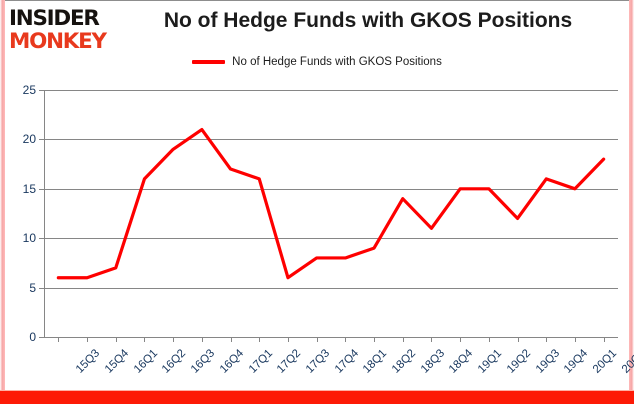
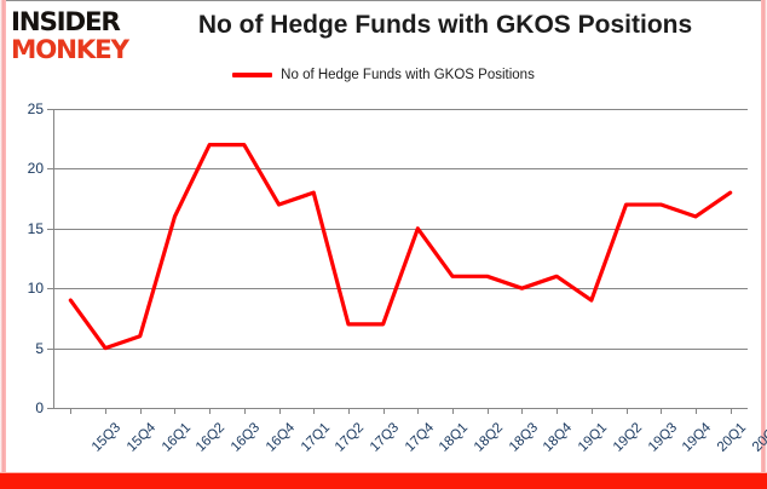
15Q3: 6 -> 9
15Q4: 6 -> 5
16Q1: 7 -> 6
16Q3: 19 -> 22
16Q4: 21 -> 22
17Q2: 16 -> 18
17Q3: 6 -> 7
17Q4: 8 -> 7
18Q1: 8 -> 15
18Q2: 9 -> 11
18Q3: 14 -> 11
18Q4: 11 -> 10
19Q1: 15 -> 11
19Q2: 15 -> 9
19Q3: 12 -> 17
19Q4: 16 -> 17
20Q1: 15 -> 16
